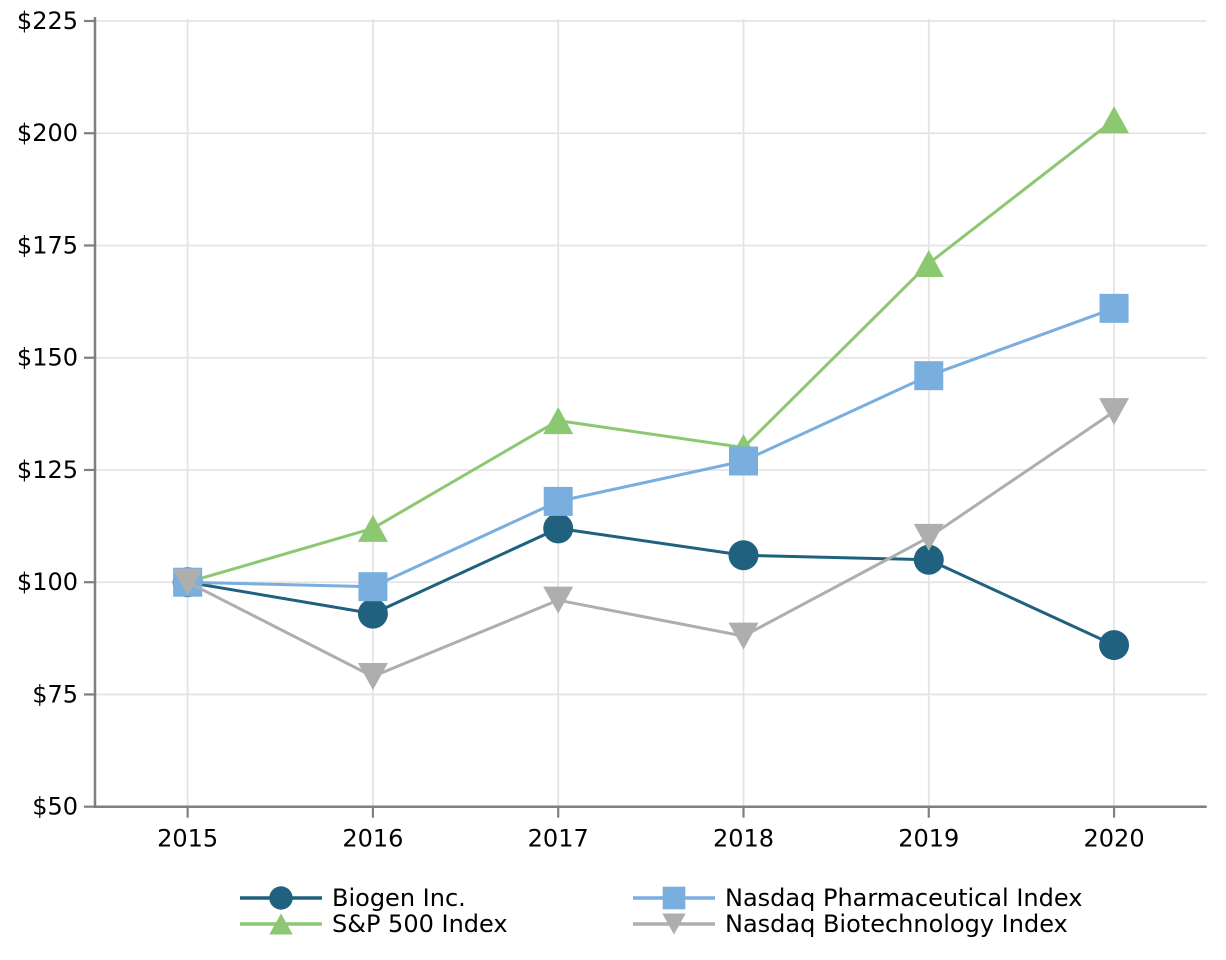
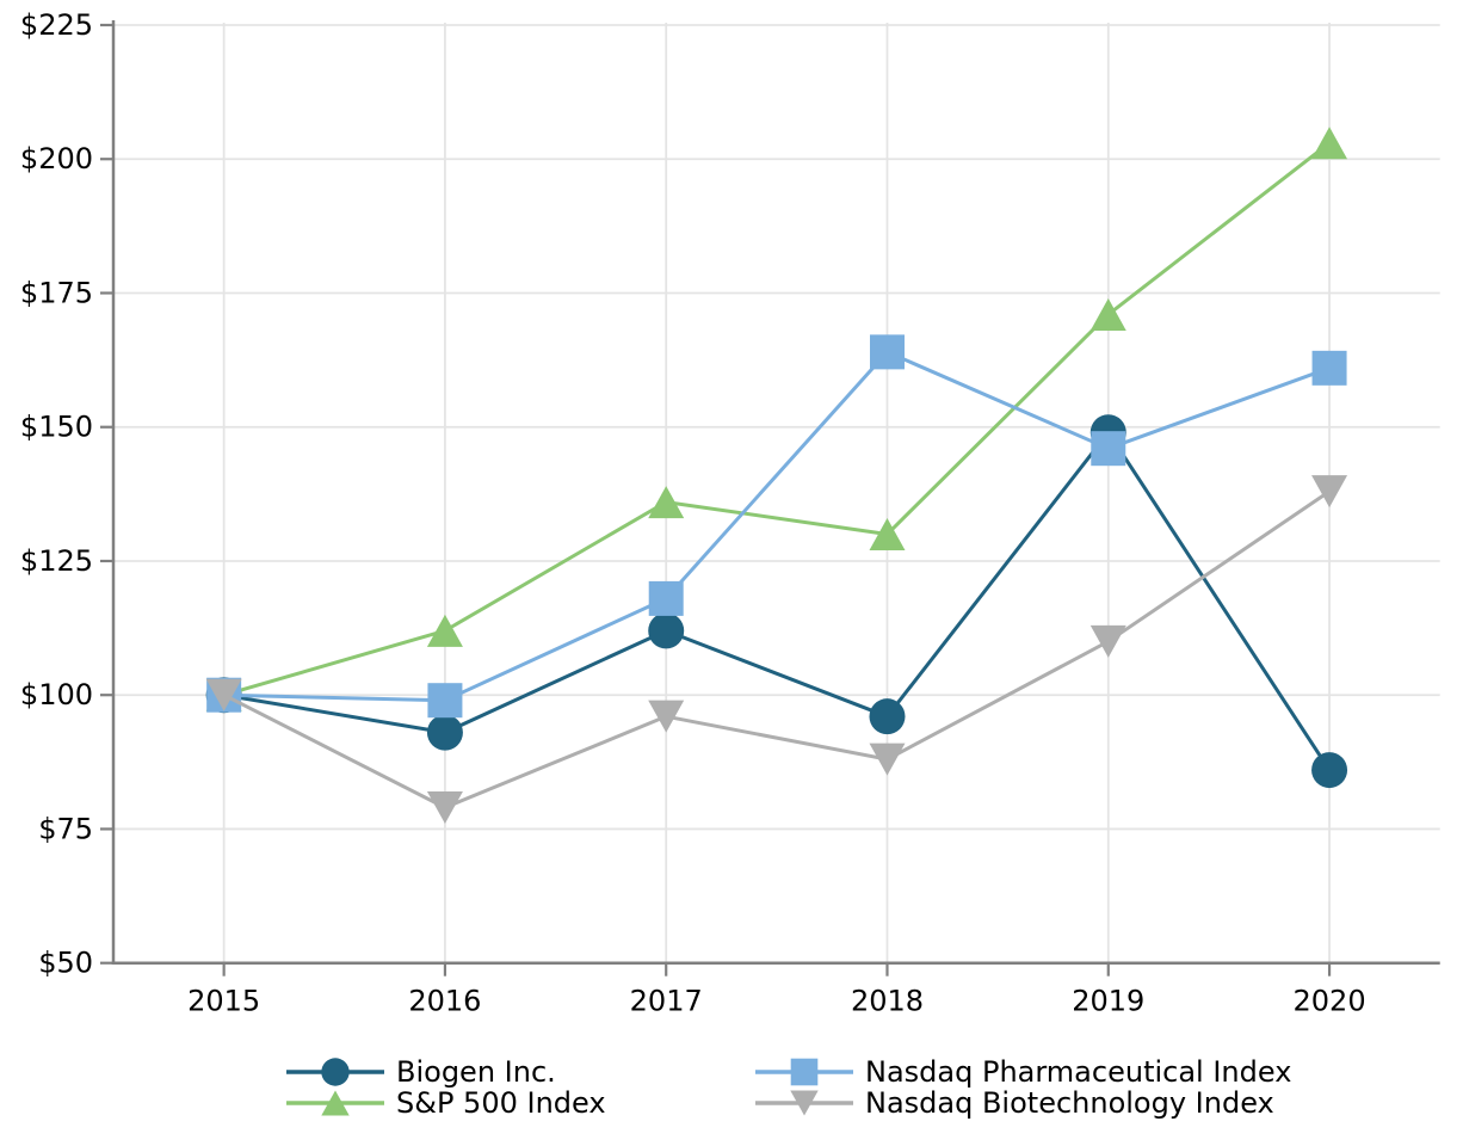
Biogen Inc./2018: $106 -> $96
Nasdaq Pharmaceutical Index/2018: $127 -> $164
Biogen Inc./2019: $105 -> $149
